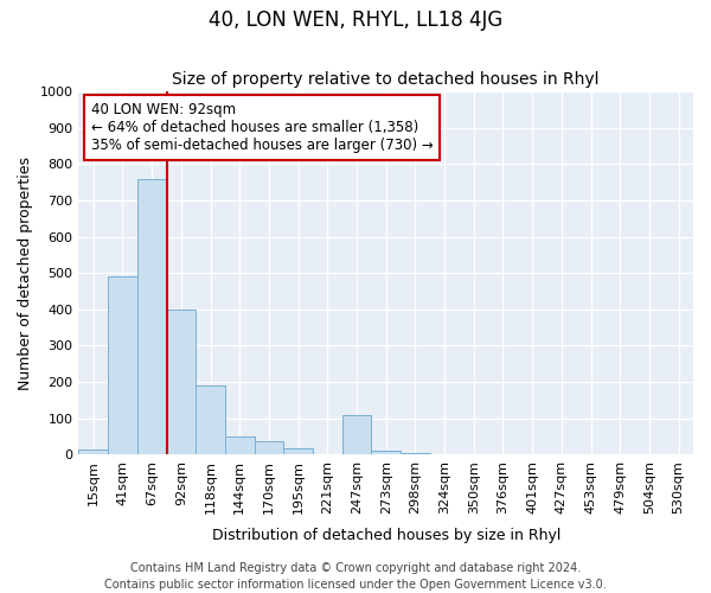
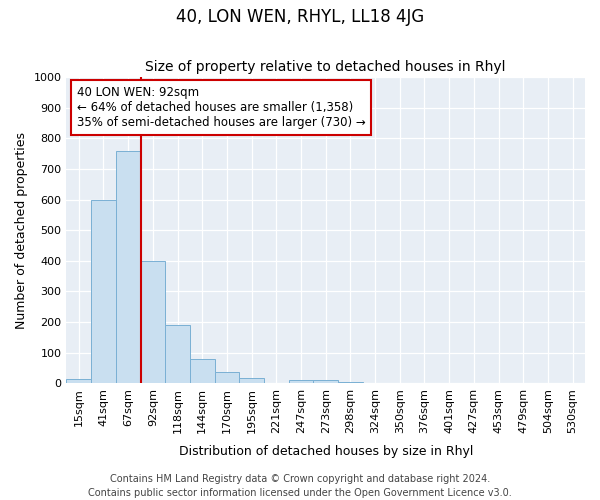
41sqm: 490 -> 600
144sqm: 50 -> 80
247sqm: 110 -> 12
